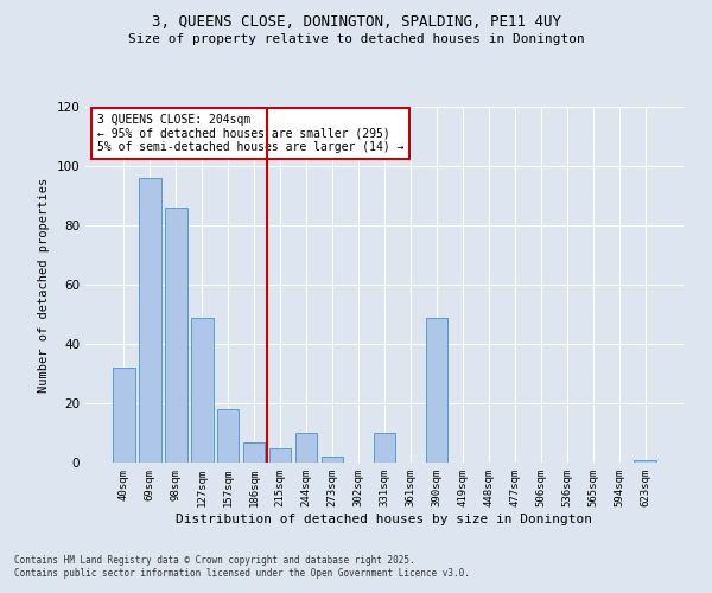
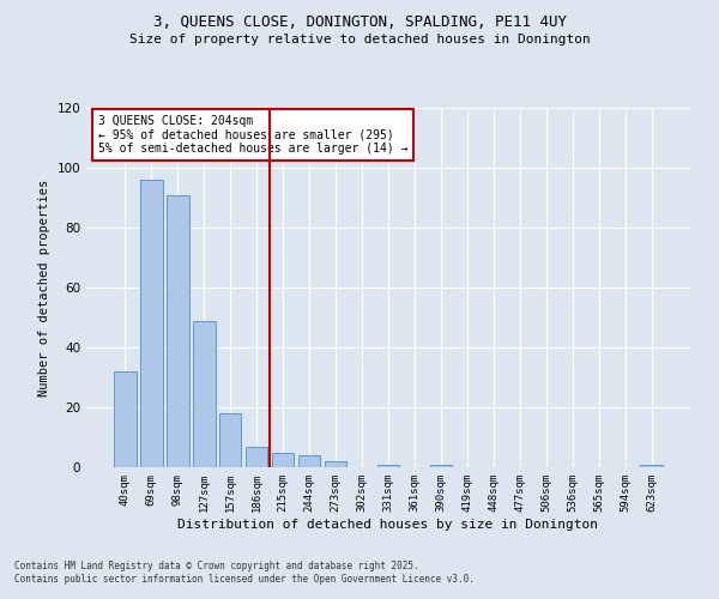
98sqm: 86 -> 91
244sqm: 10 -> 4
331sqm: 10 -> 1
390sqm: 49 -> 1
